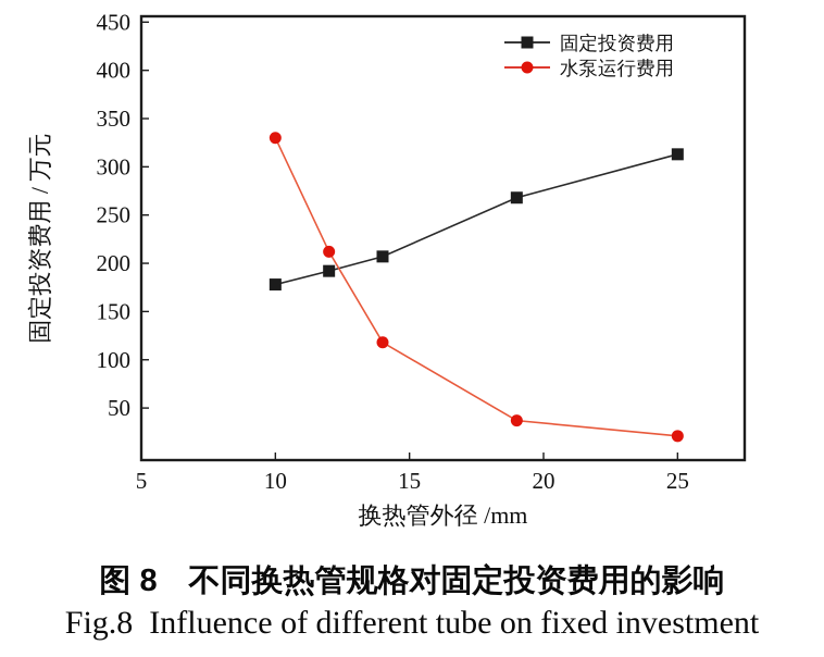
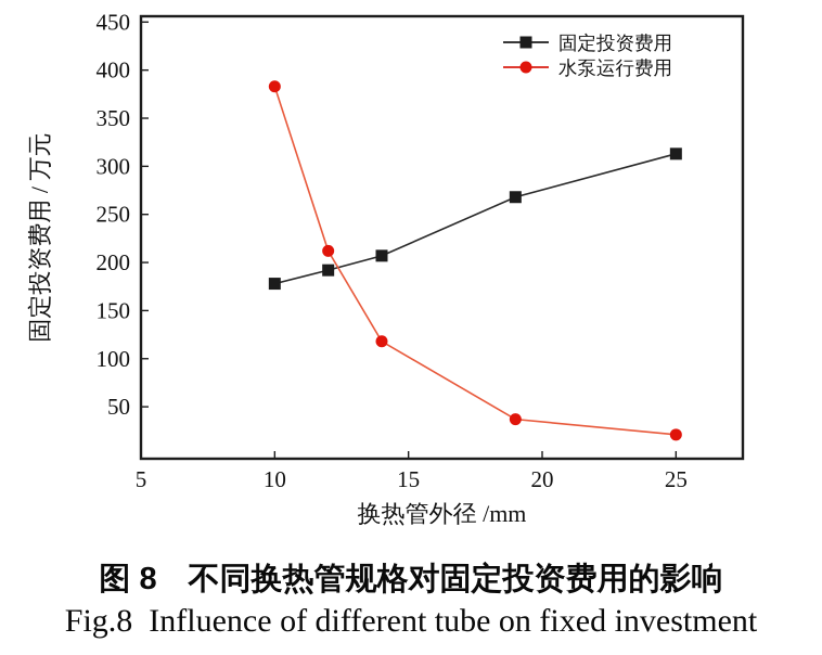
水泵运行费用/10: 330 -> 380
